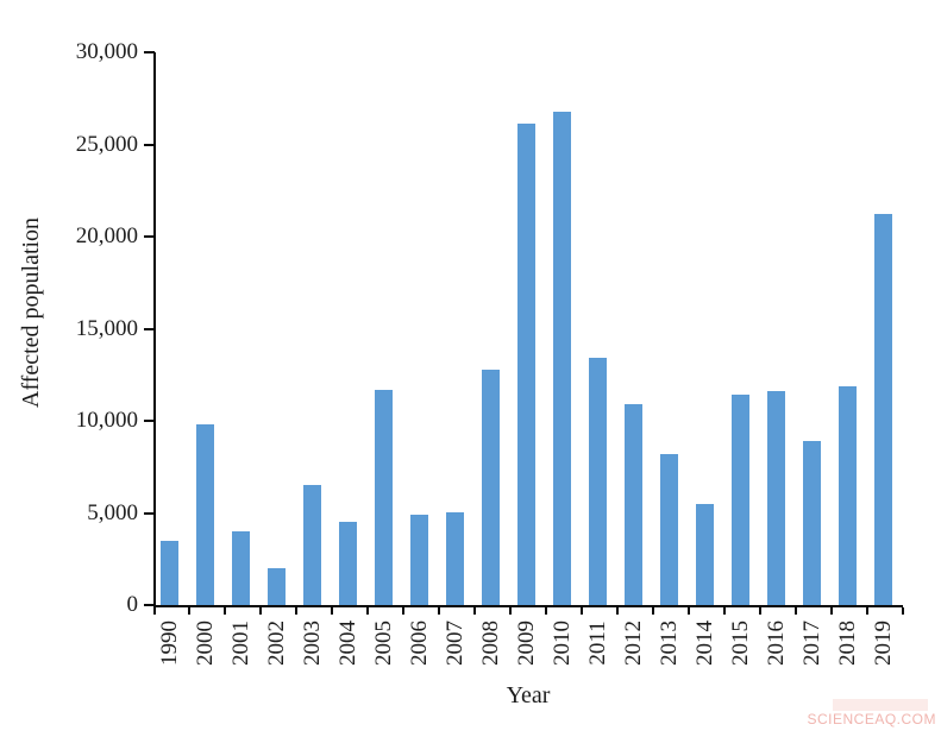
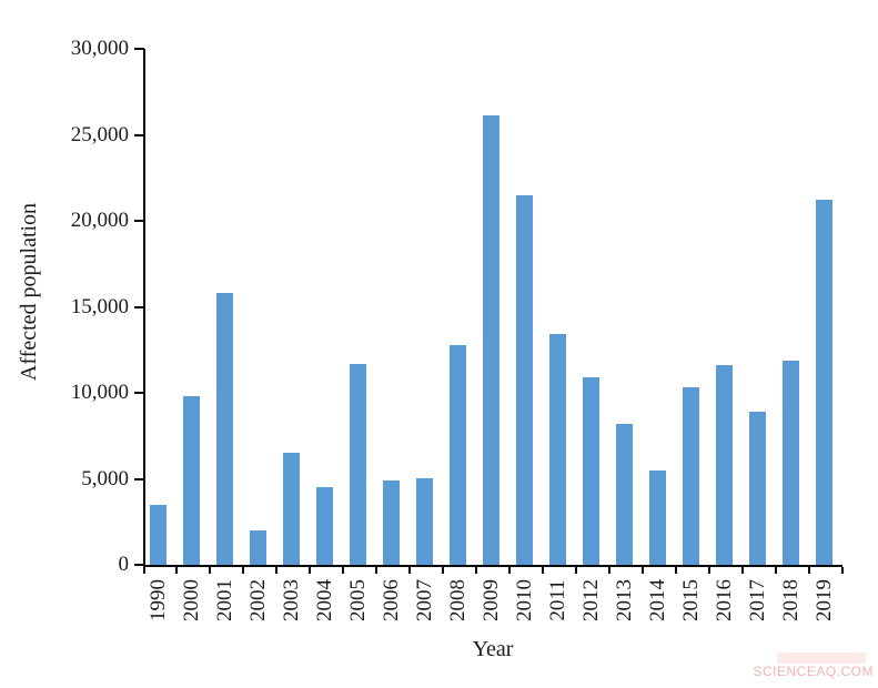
2001: 4000 -> 15800
2010: 26800 -> 21500
2015: 11400 -> 10300
